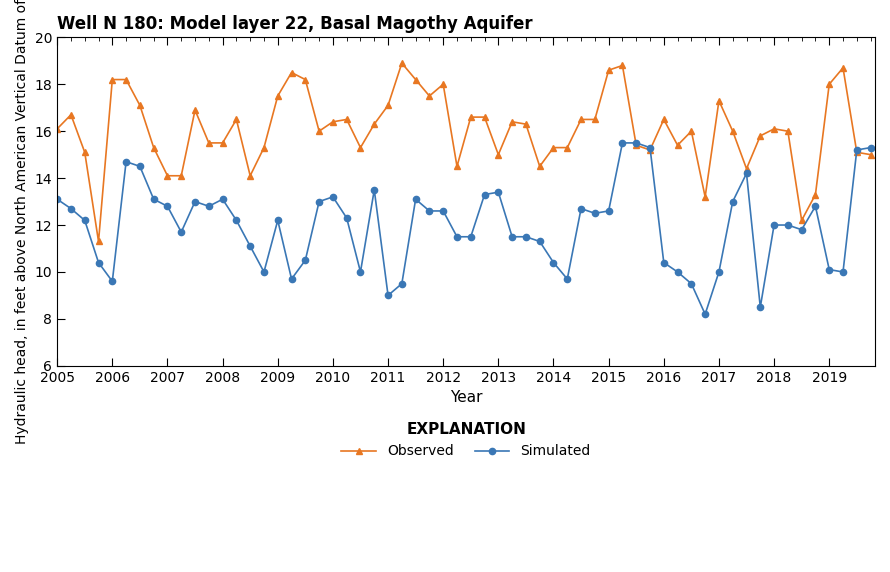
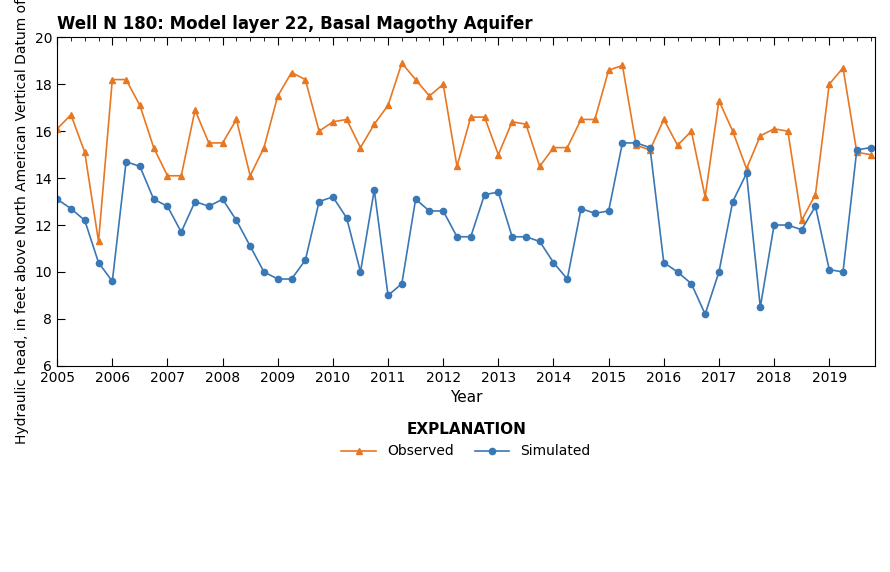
Simulated/2009: 12.2 -> 9.7
